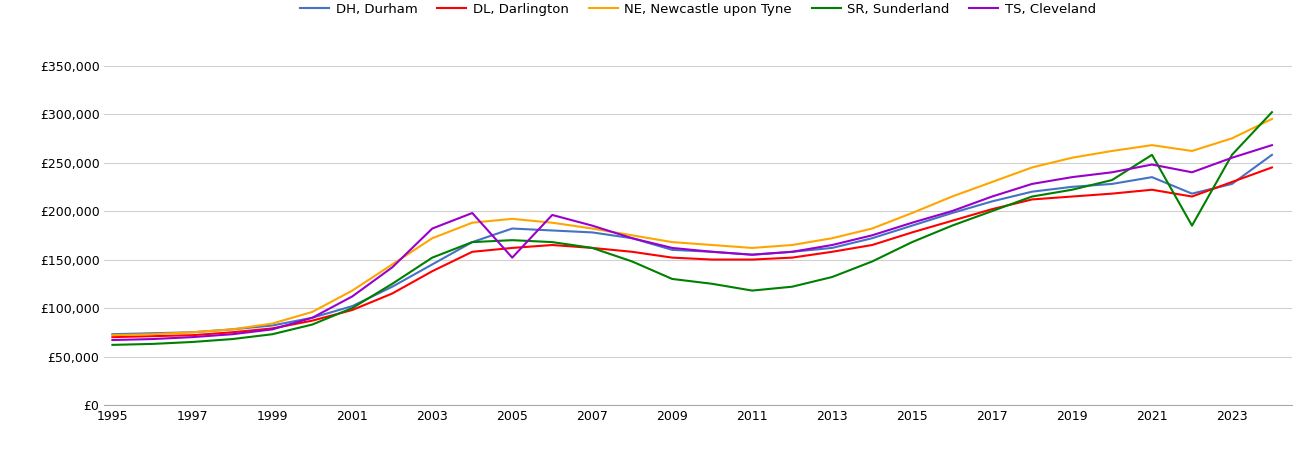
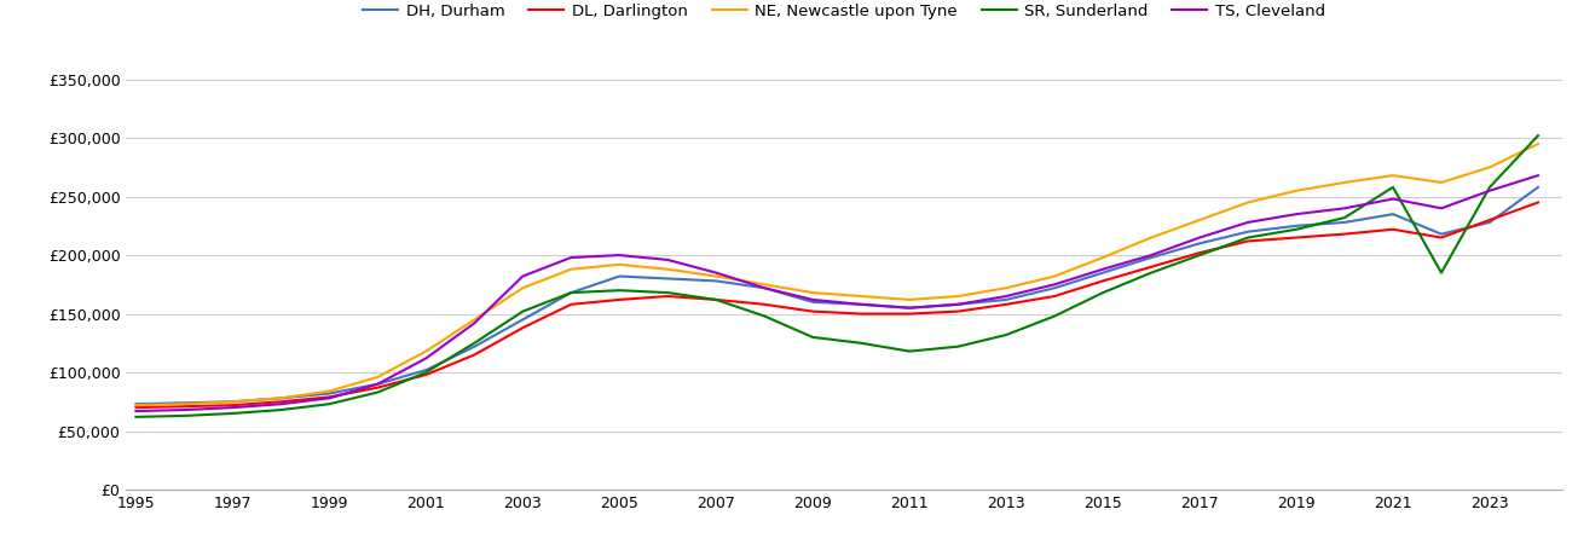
TS, Cleveland/2005: £152,000 -> £200,000
